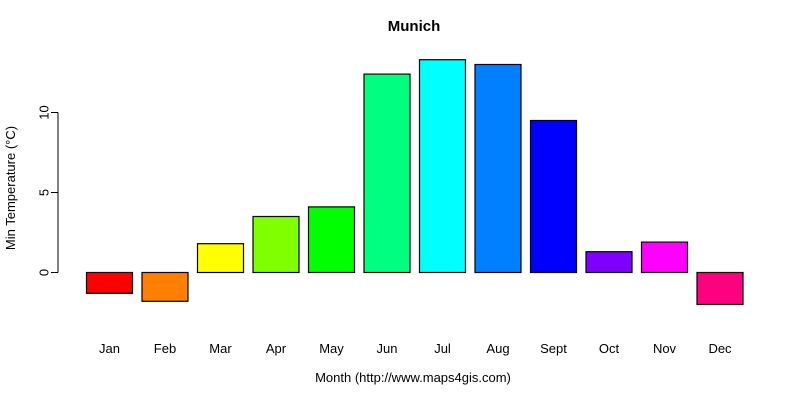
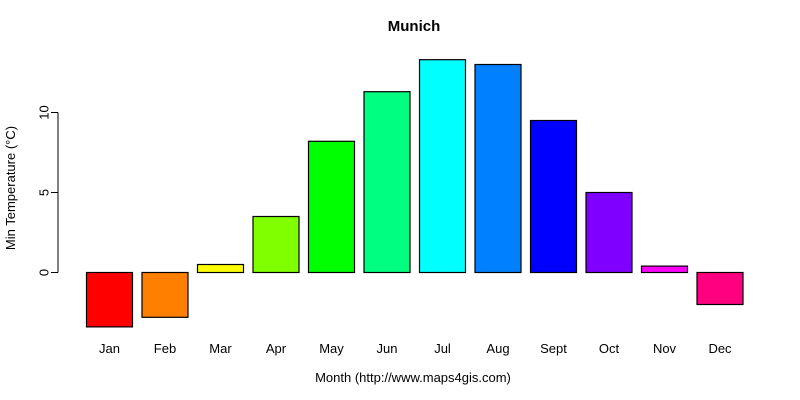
Jan: -1.3 -> -3.4
Feb: -1.8 -> -2.8
Mar: 1.8 -> 0.5
May: 4.1 -> 8.2
Jun: 12.4 -> 11.3
Oct: 1.3 -> 5.0
Nov: 1.9 -> 0.4
